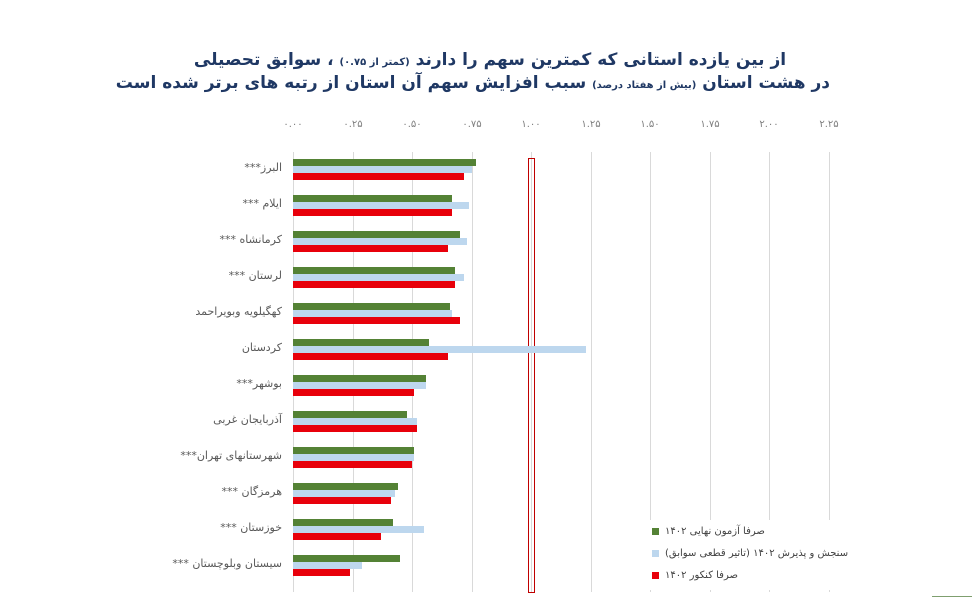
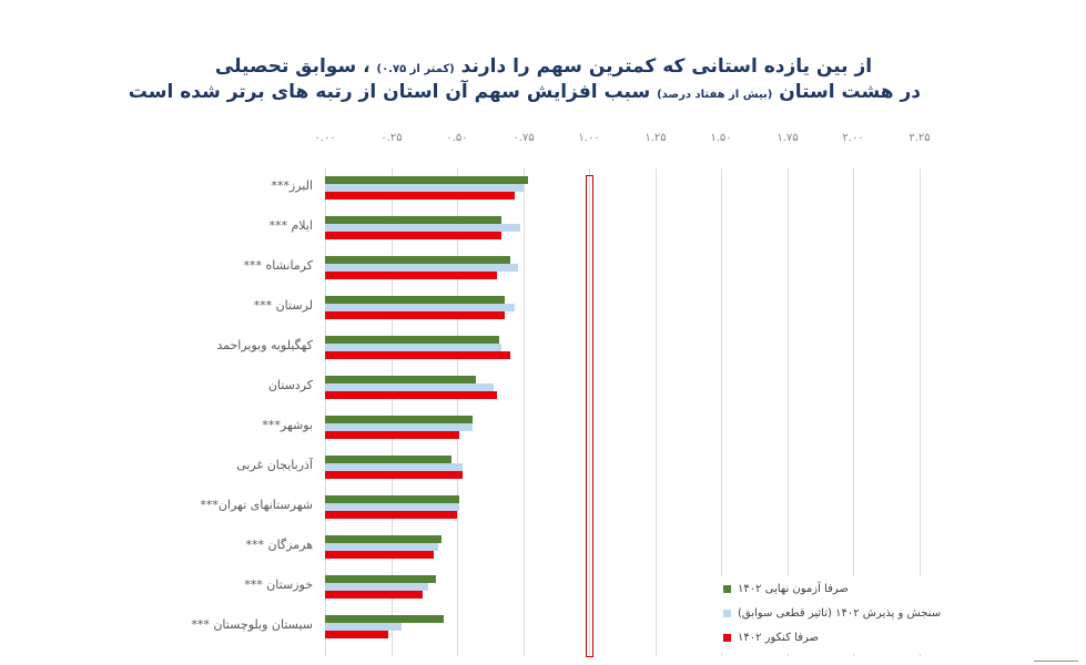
سنجش و پذیرش ۱۴۰۲ (تاثیر قطعی سوابق)/کردستان: 1.23 -> 0.64
سنجش و پذیرش ۱۴۰۲ (تاثیر قطعی سوابق)/خوزستان ***: 0.55 -> 0.39
